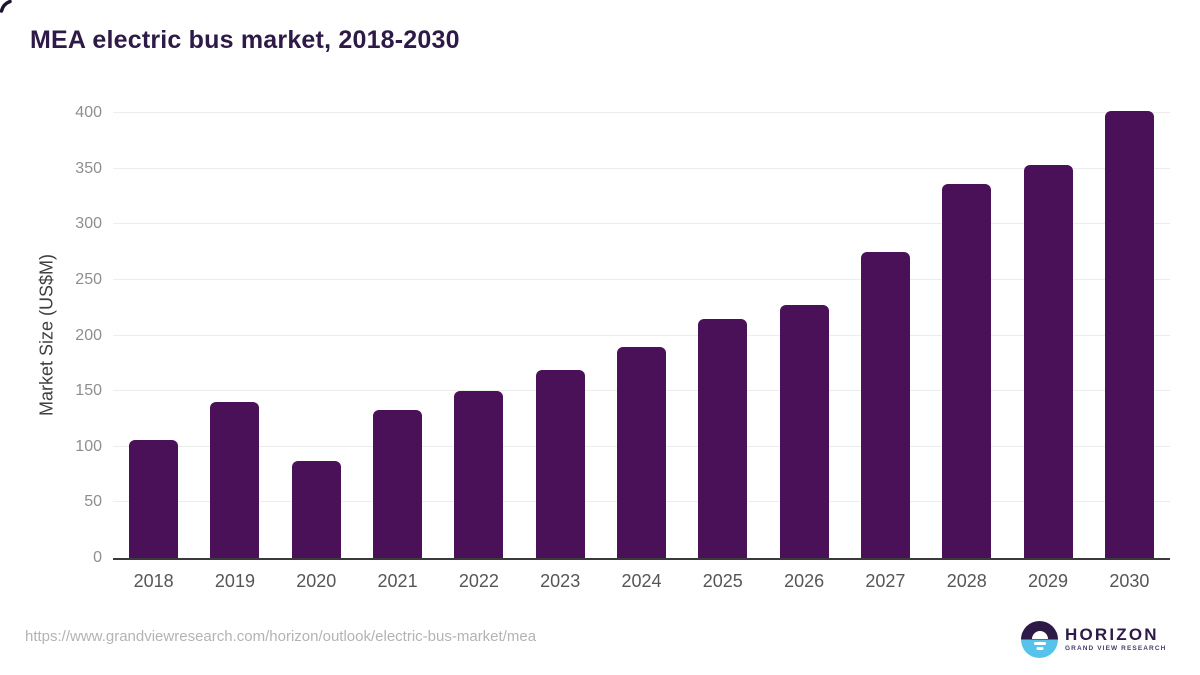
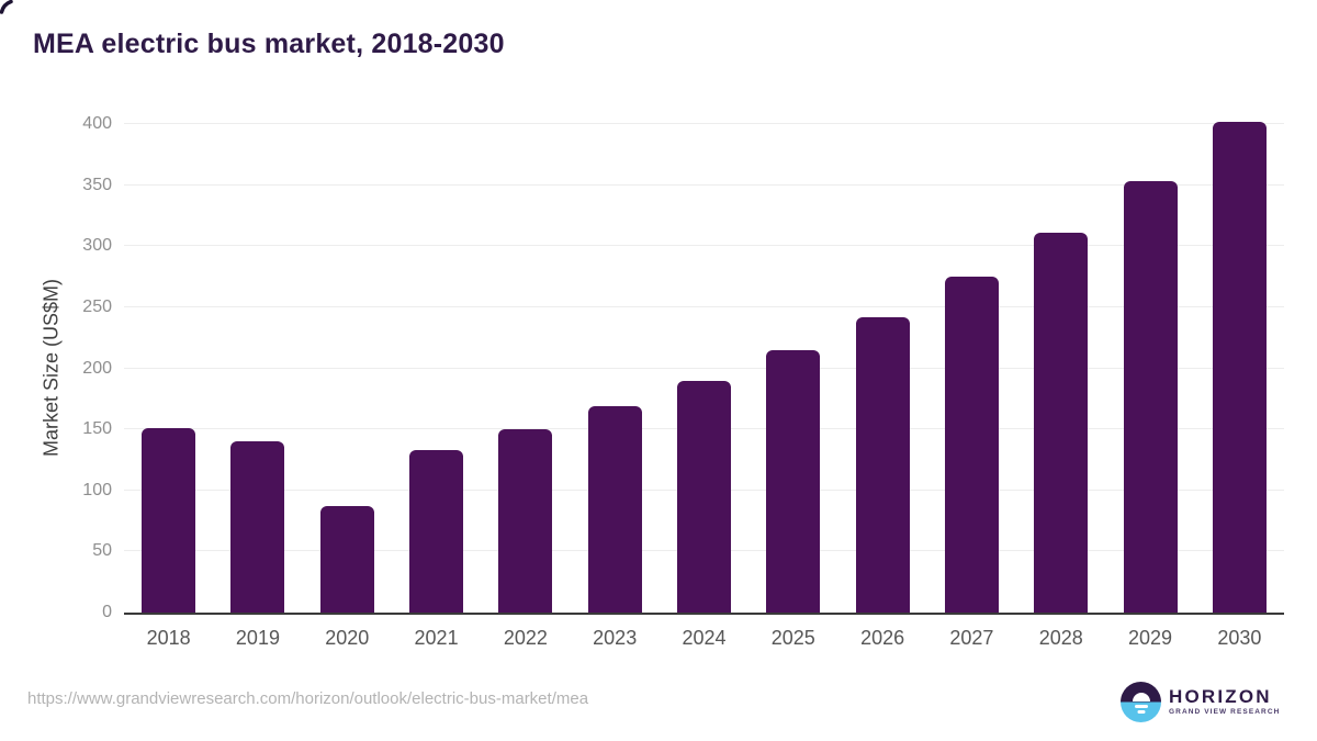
2018: 106 -> 151
2026: 227 -> 242
2028: 336 -> 311
